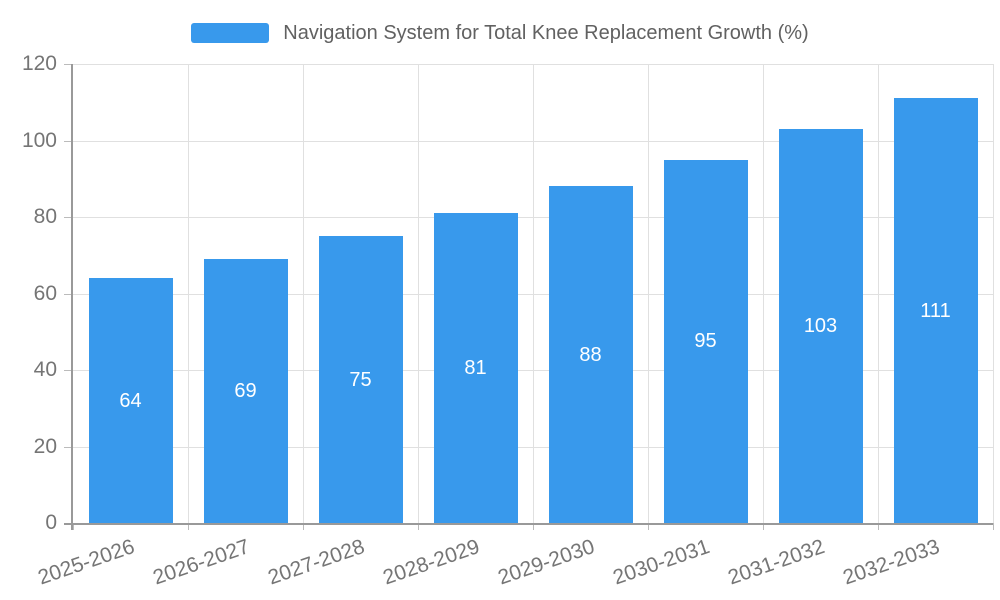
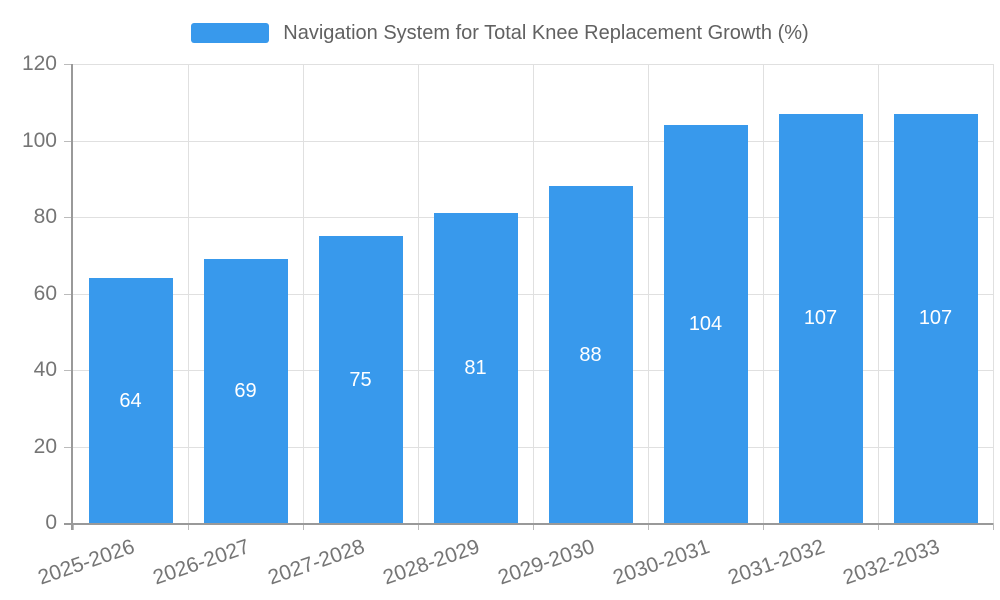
2030-2031: 95 -> 104
2031-2032: 103 -> 107
2032-2033: 111 -> 107
